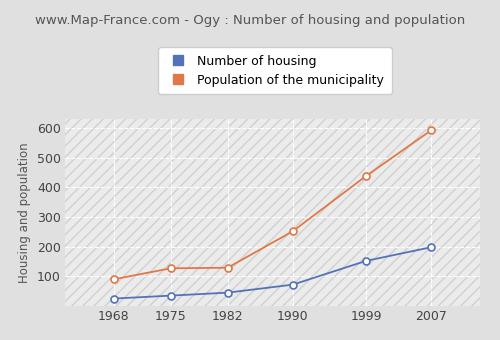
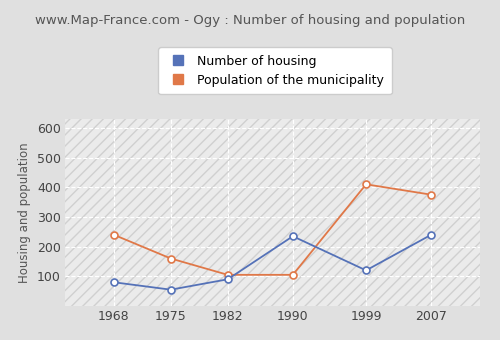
Number of housing/1968: 25 -> 80
Population of the municipality/1968: 90 -> 240
Number of housing/1975: 35 -> 55
Population of the municipality/1975: 127 -> 160
Number of housing/1982: 45 -> 90
Population of the municipality/1982: 129 -> 105
Number of housing/1990: 72 -> 235
Population of the municipality/1990: 252 -> 105
Number of housing/1999: 152 -> 120
Population of the municipality/1999: 438 -> 410
Number of housing/2007: 198 -> 240
Population of the municipality/2007: 592 -> 375
